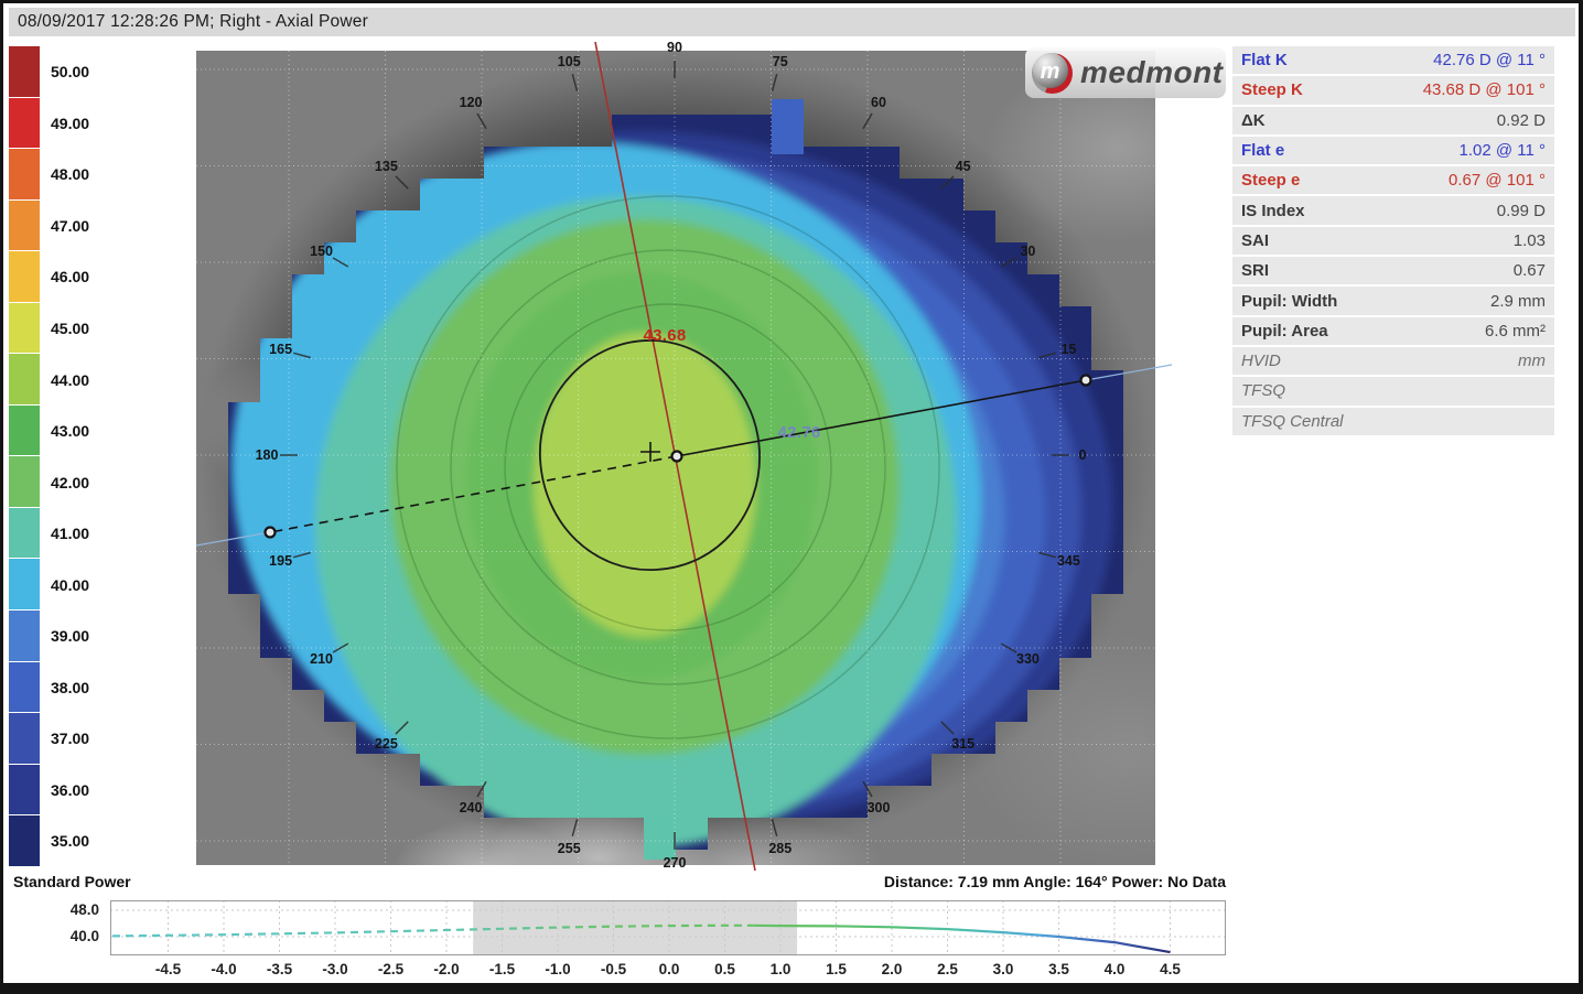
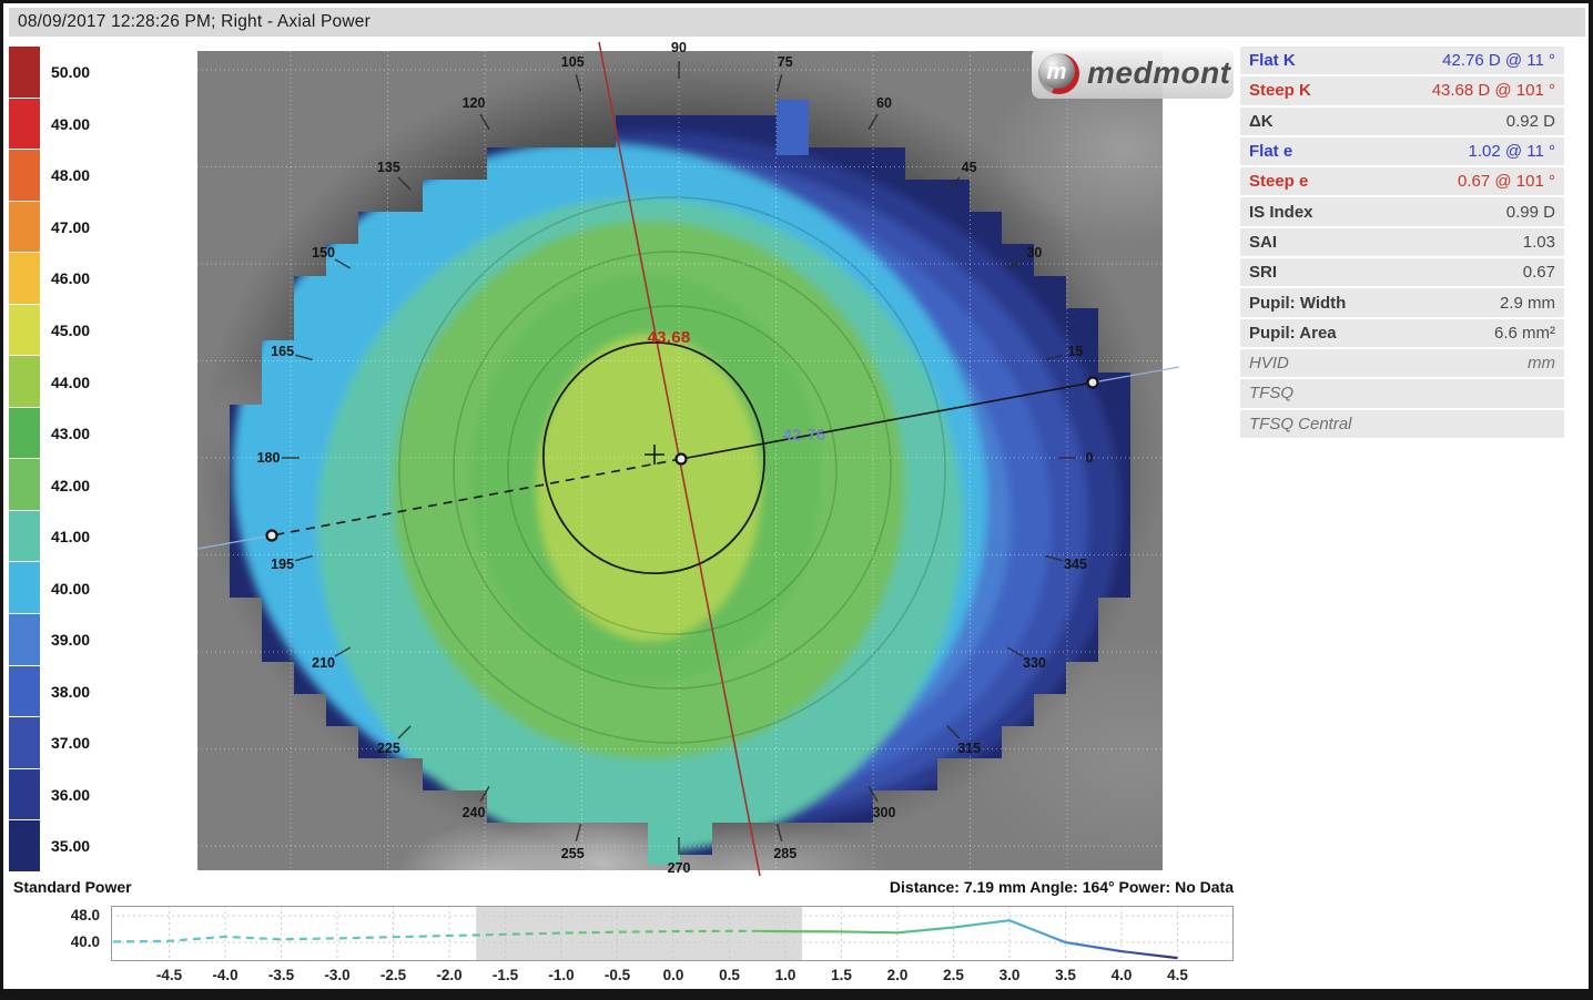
-4.0: 40.6 -> 41.7
2.5: 42.3 -> 44.5
3.0: 41.3 -> 46.6
4.0: 38.3 -> 37.3
